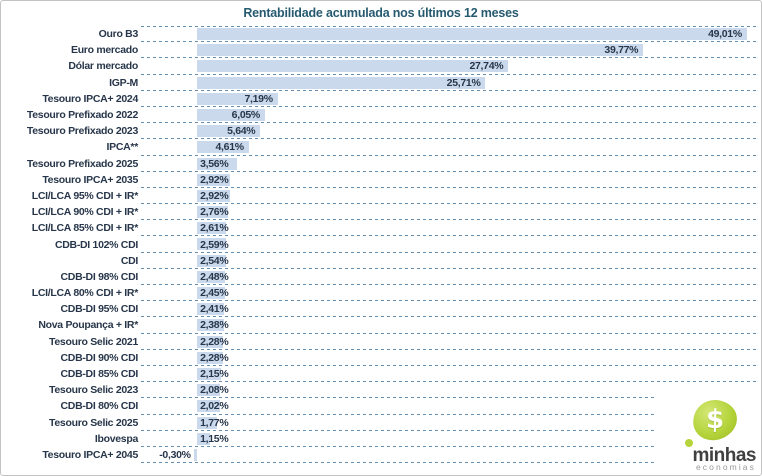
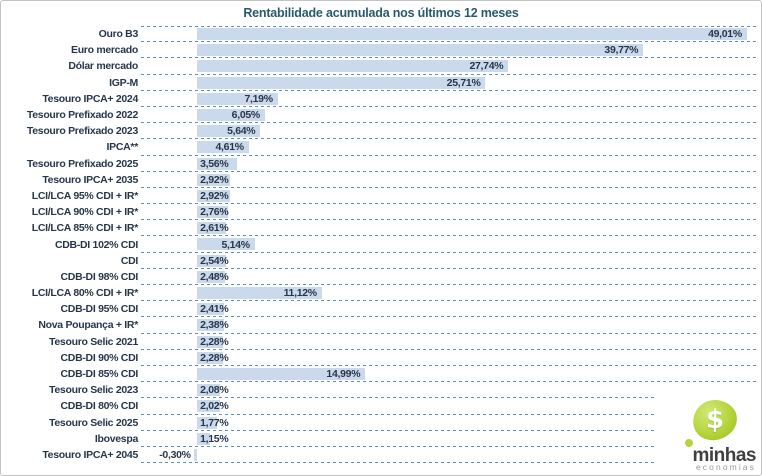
CDB-DI 102% CDI: 2,59% -> 5,14%
LCI/LCA 80% CDI + IR*: 2,45% -> 11,12%
CDB-DI 85% CDI: 2,15% -> 14,99%
